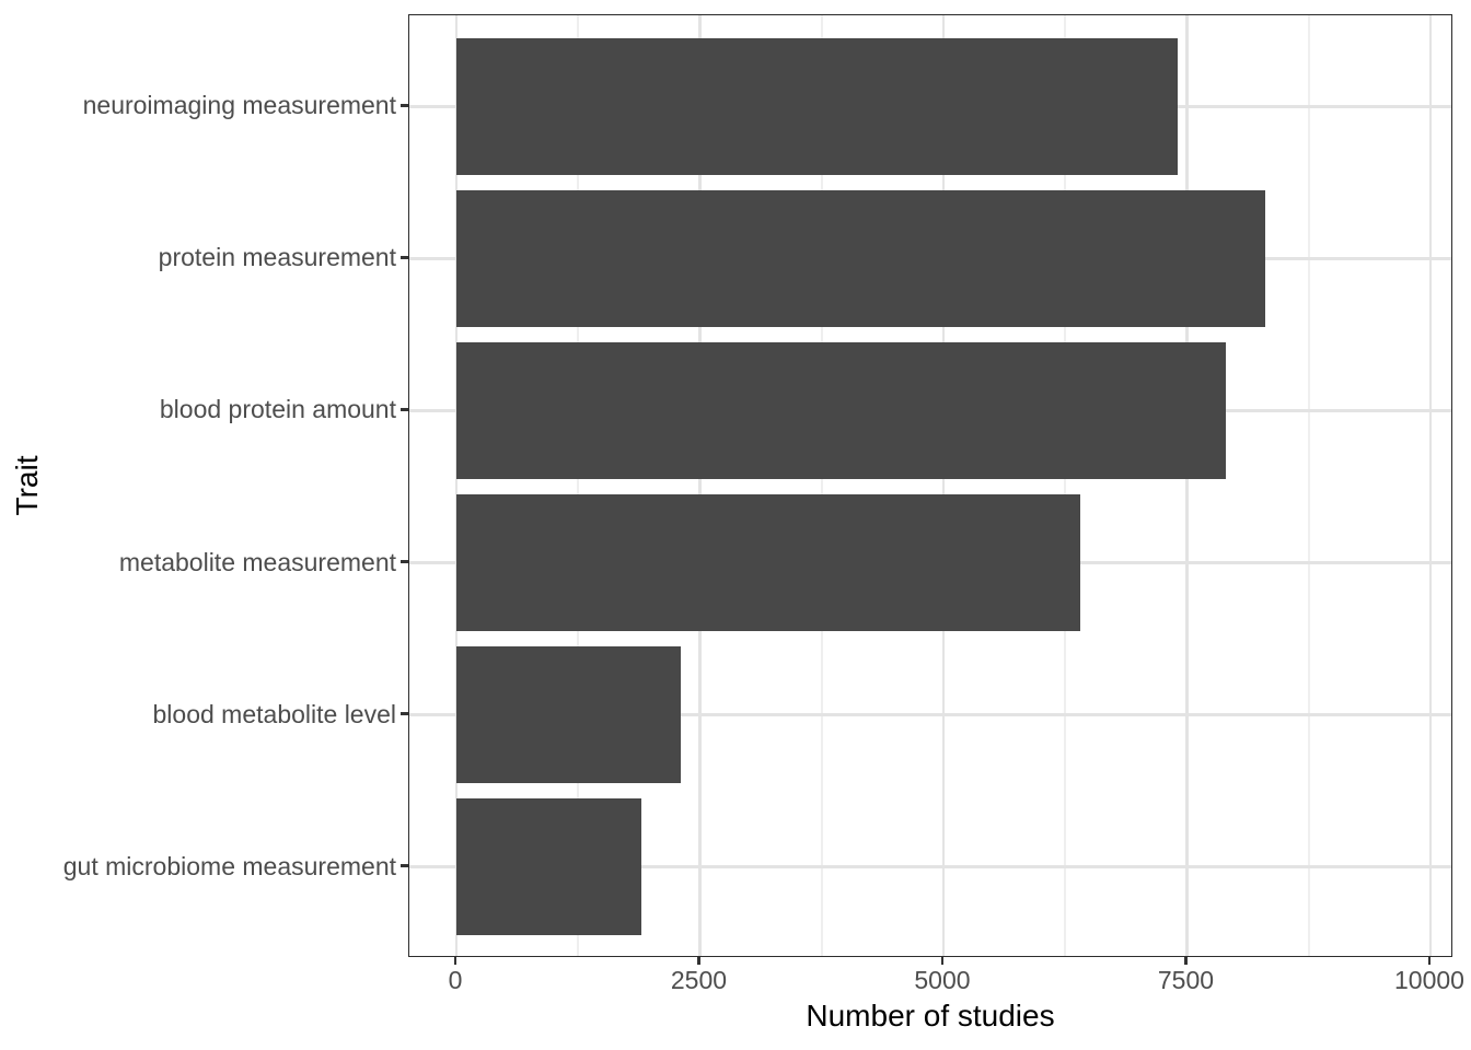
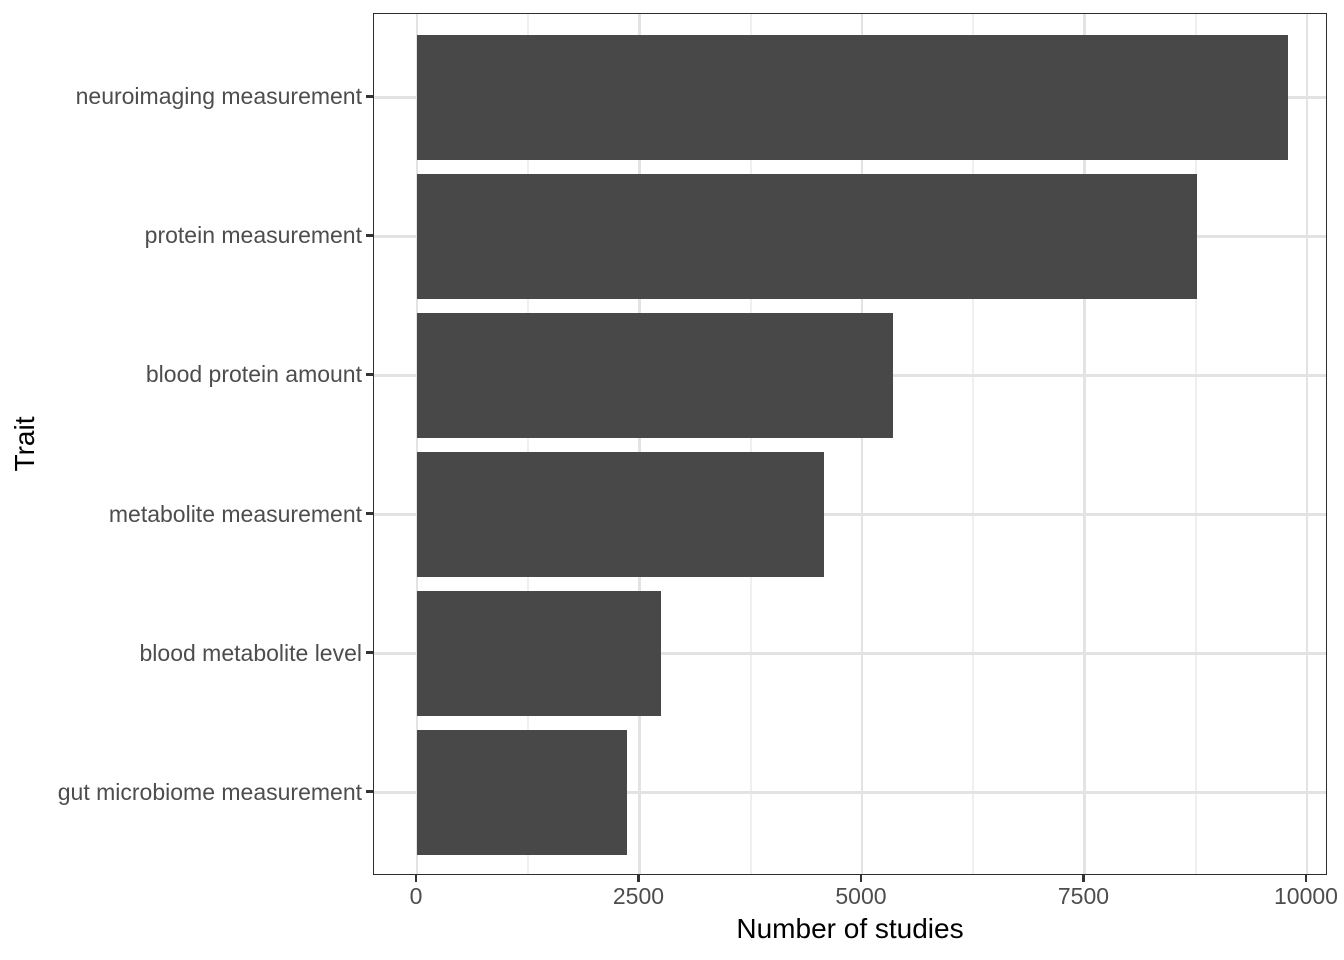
neuroimaging measurement: 7400 -> 9800
protein measurement: 8300 -> 8800
blood protein amount: 7900 -> 5400
metabolite measurement: 6400 -> 4600
blood metabolite level: 2300 -> 2700
gut microbiome measurement: 1900 -> 2400
